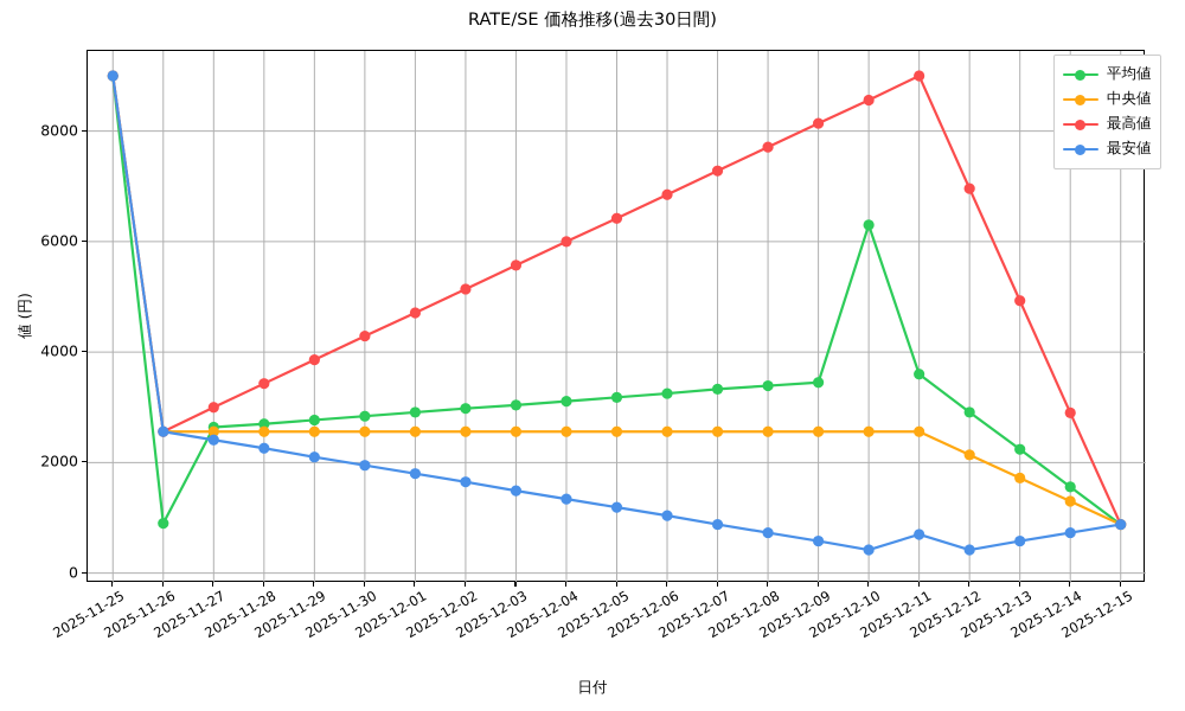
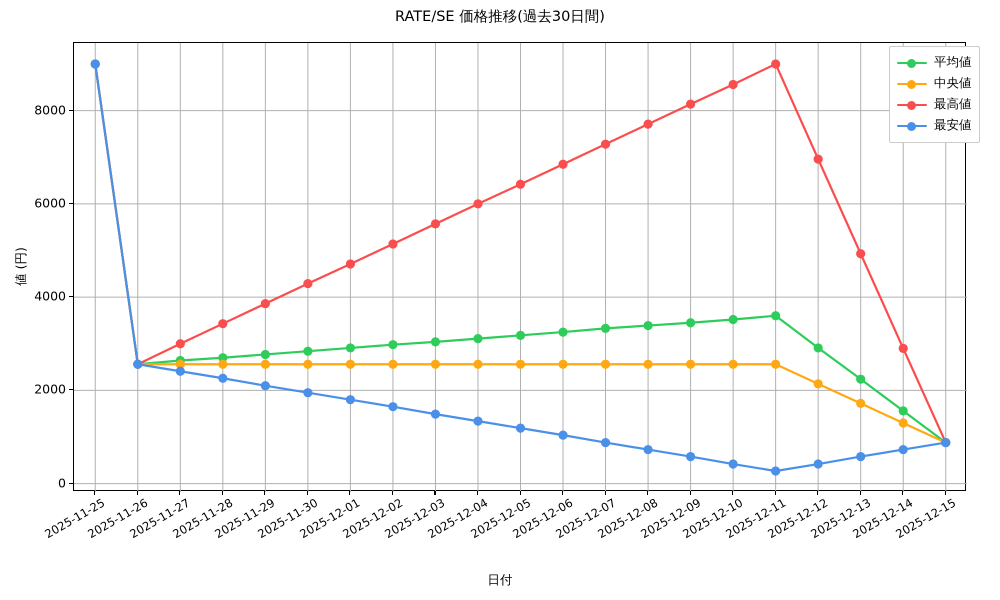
平均値/2025-11-26: 900 -> 2600
平均値/2025-12-10: 6300 -> 3500
最安値/2025-12-11: 700 -> 300
